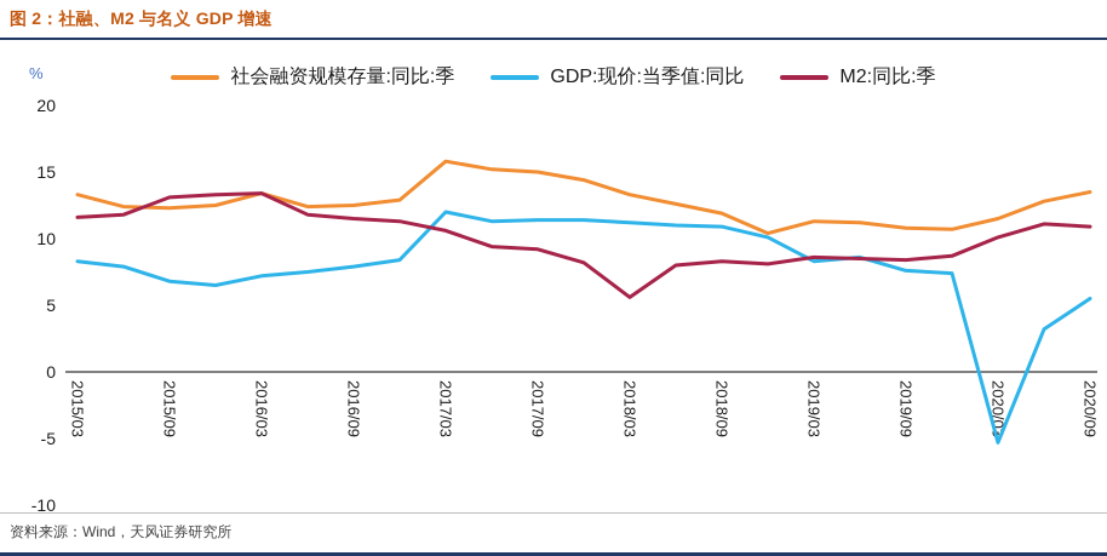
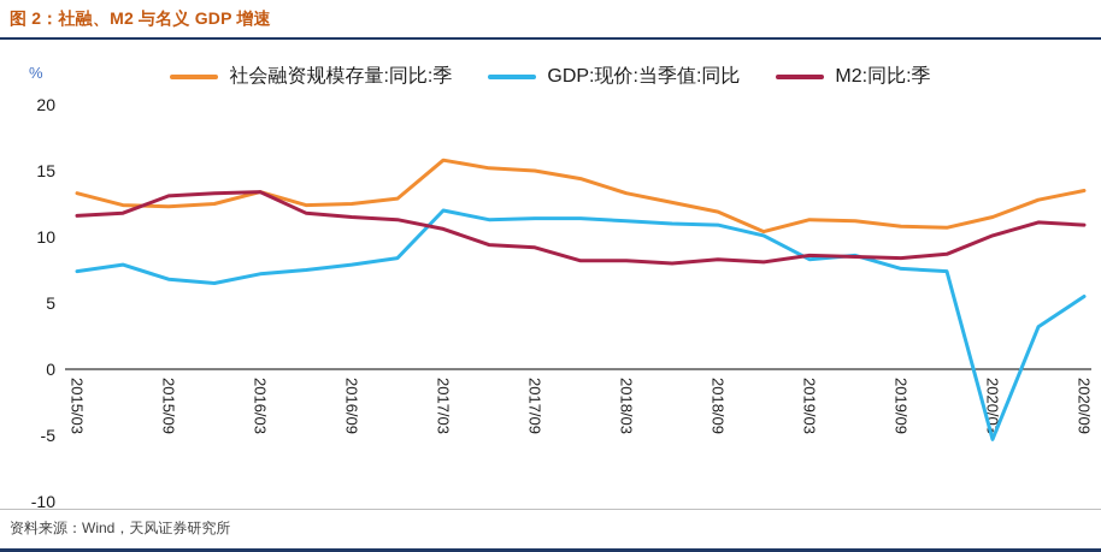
GDP:现价:当季值:同比/2015/03: 8.3 -> 7.4
M2:同比:季/2018/03: 5.6 -> 8.2
